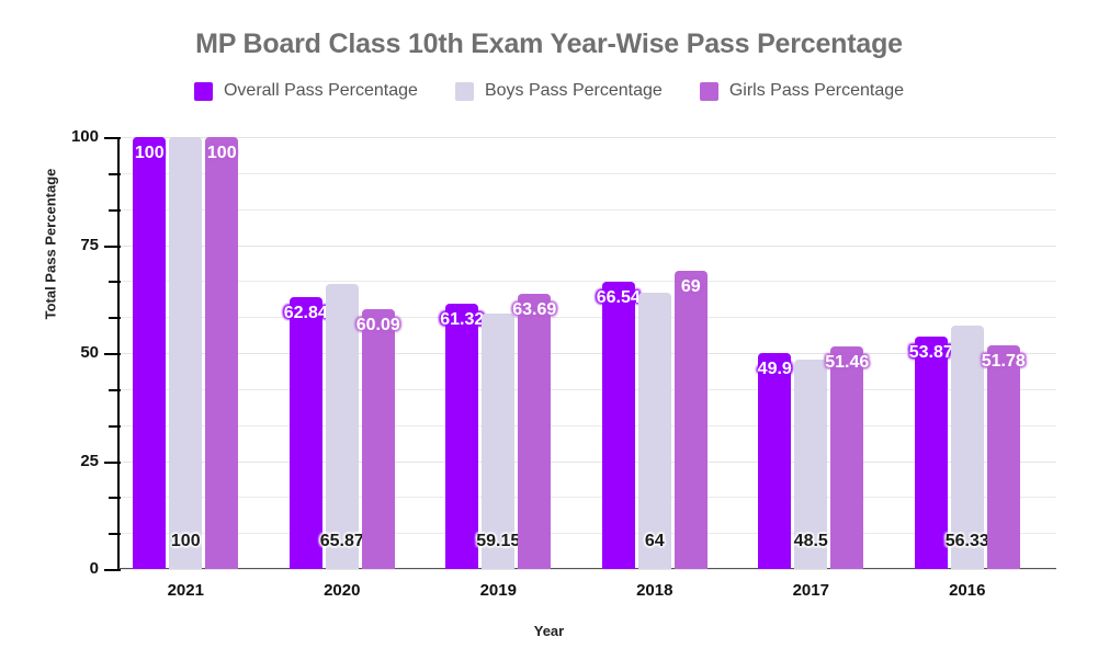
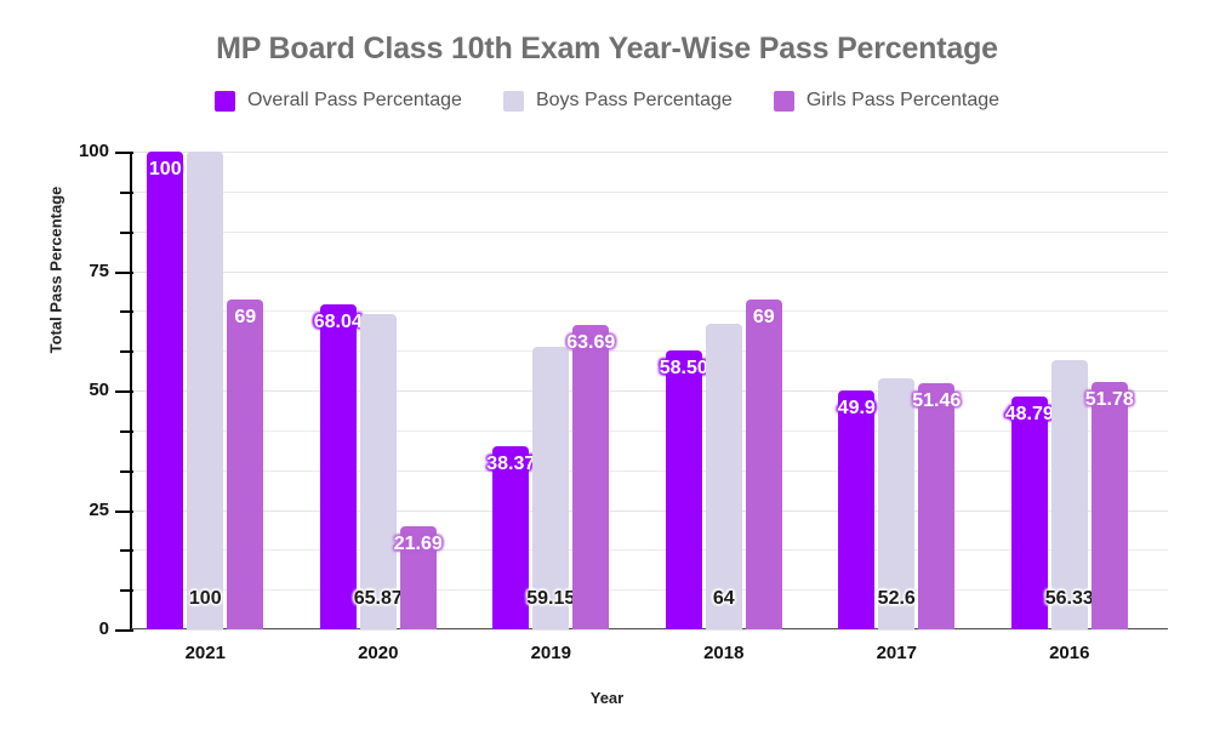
Girls Pass Percentage/2021: 100 -> 69
Overall Pass Percentage/2020: 62.84 -> 68.04
Girls Pass Percentage/2020: 60.09 -> 21.69
Overall Pass Percentage/2019: 61.32 -> 38.37
Overall Pass Percentage/2018: 66.54 -> 58.50
Boys Pass Percentage/2017: 48.5 -> 52.6
Overall Pass Percentage/2016: 53.87 -> 48.79
